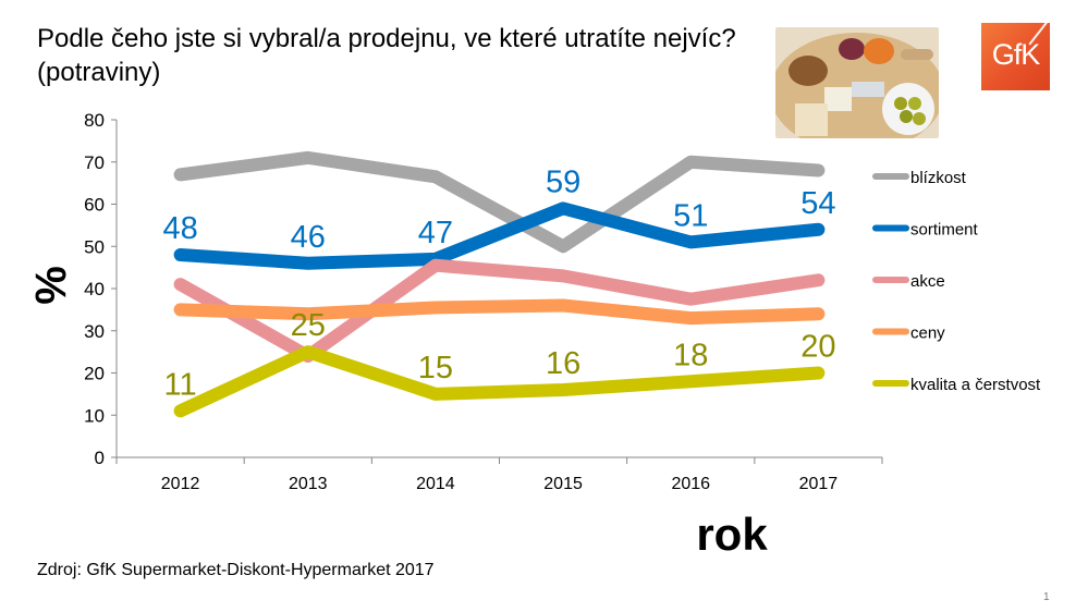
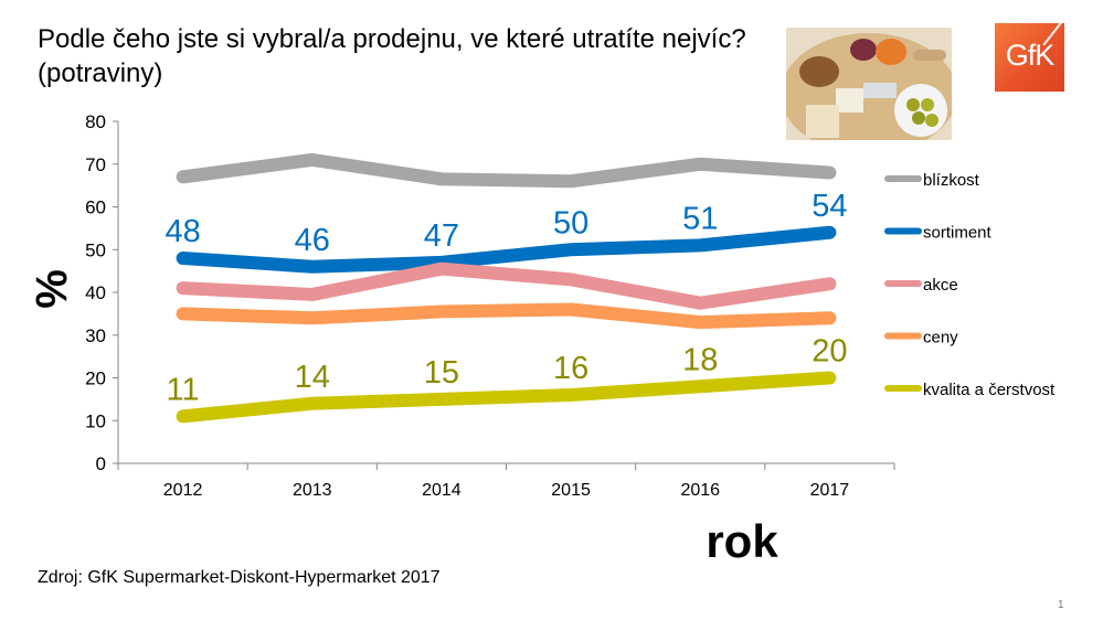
akce/2013: 24 -> 40
kvalita a čerstvost/2013: 25 -> 14
blízkost/2015: 50 -> 66
sortiment/2015: 59 -> 50
